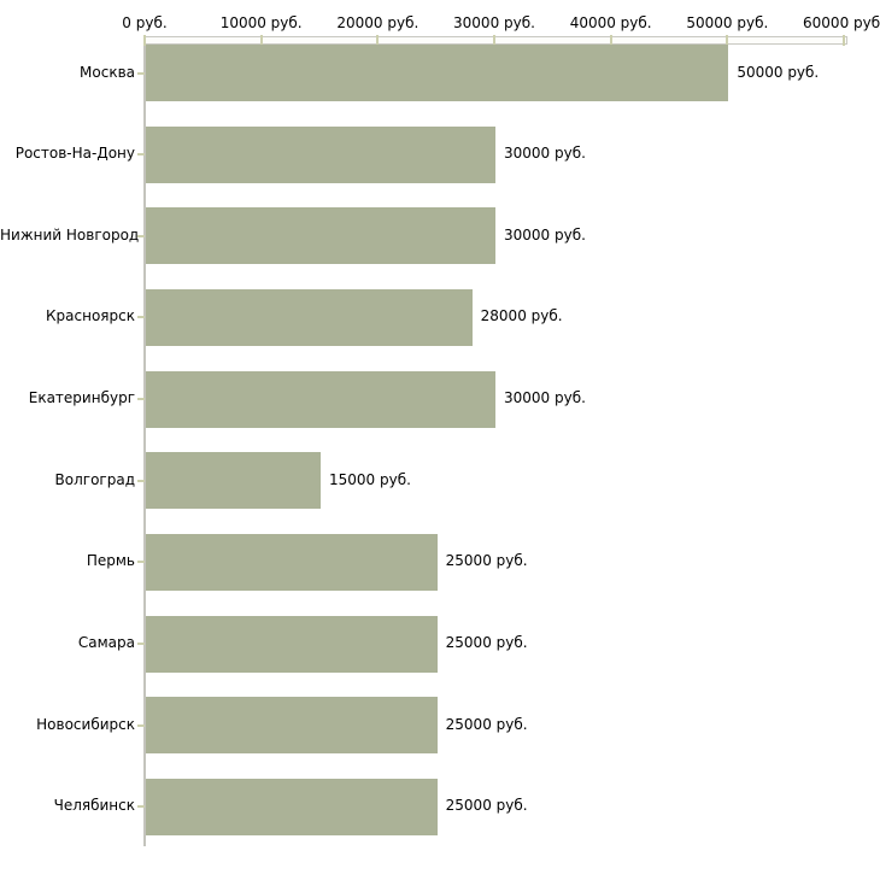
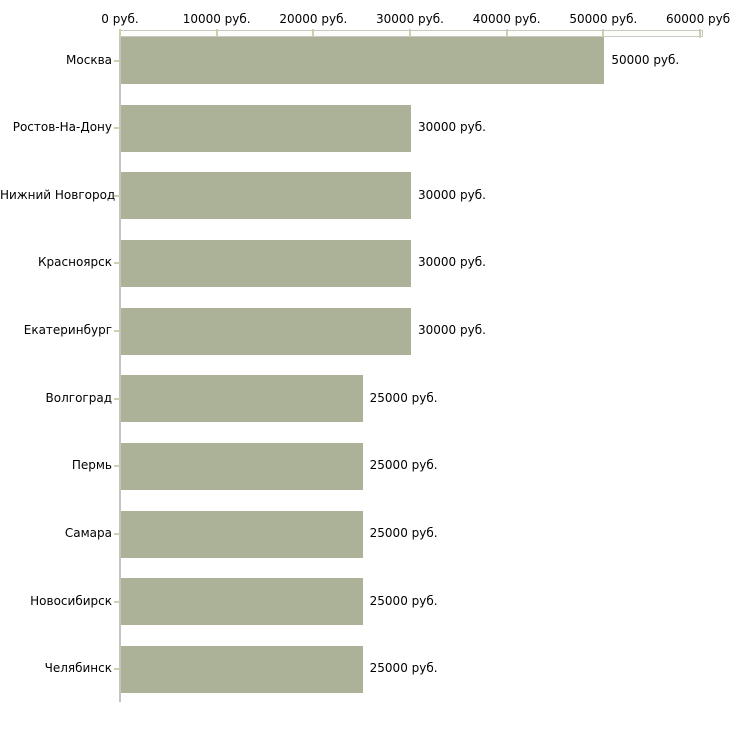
Красноярск: 28000 -> 30000
Волгоград: 15000 -> 25000
